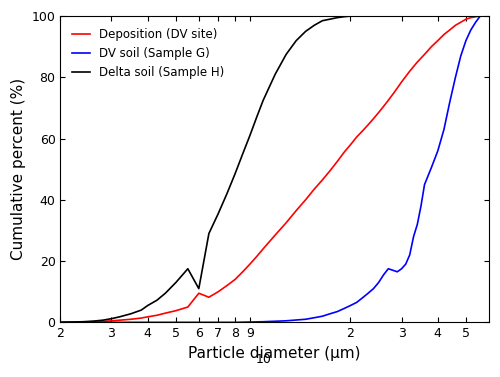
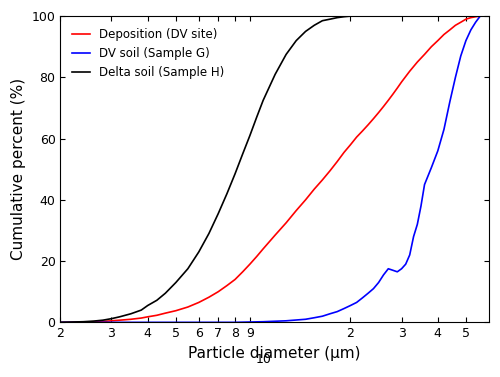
Deposition (DV site)/6: 9.5 -> 6.5
Delta soil (Sample H)/6: 11.0 -> 23.0
